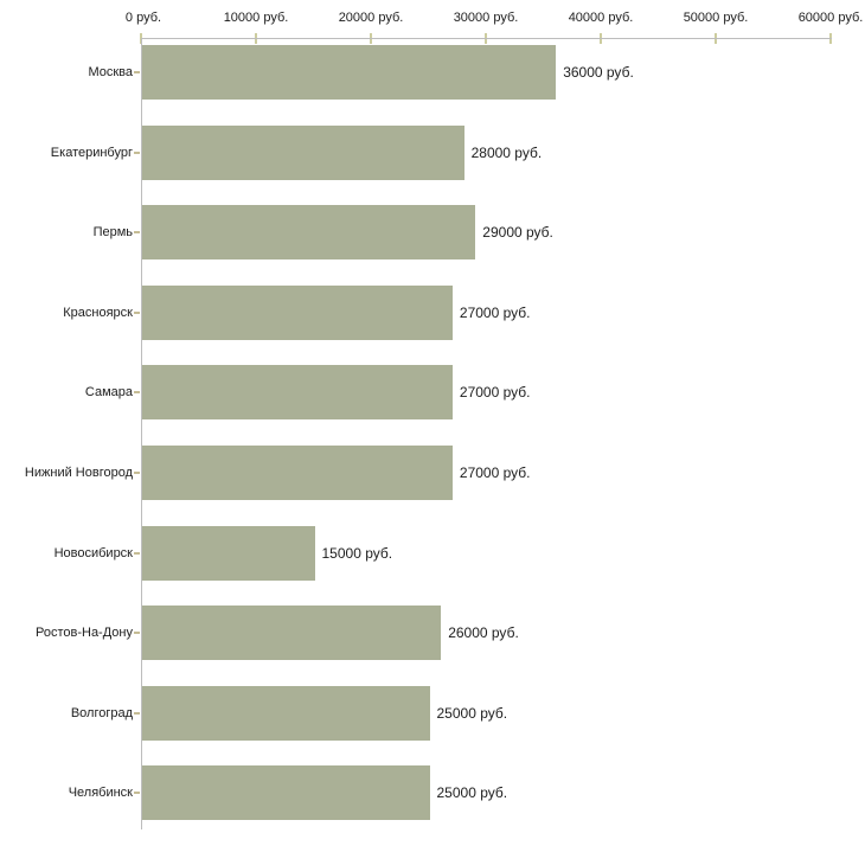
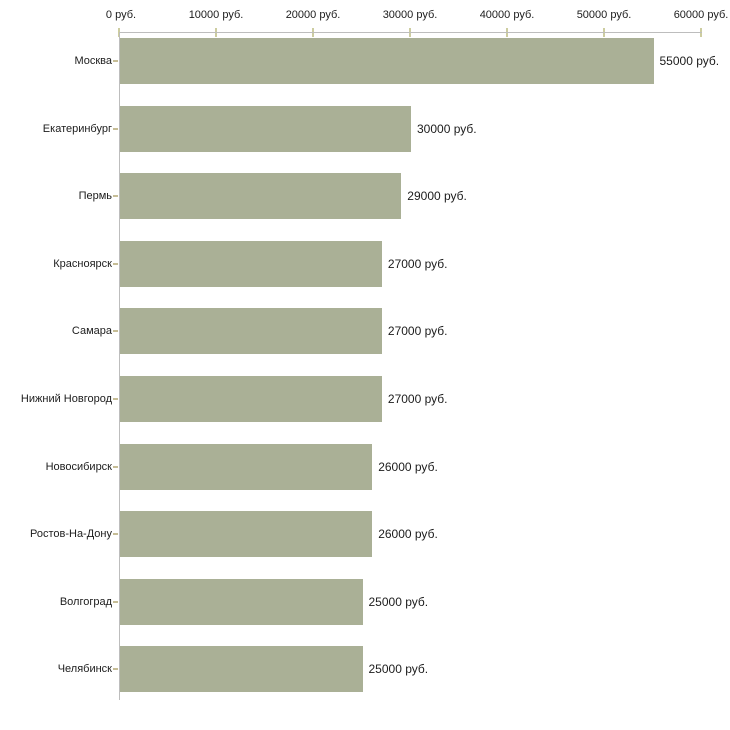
Москва: 36000 -> 55000
Екатеринбург: 28000 -> 30000
Новосибирск: 15000 -> 26000
